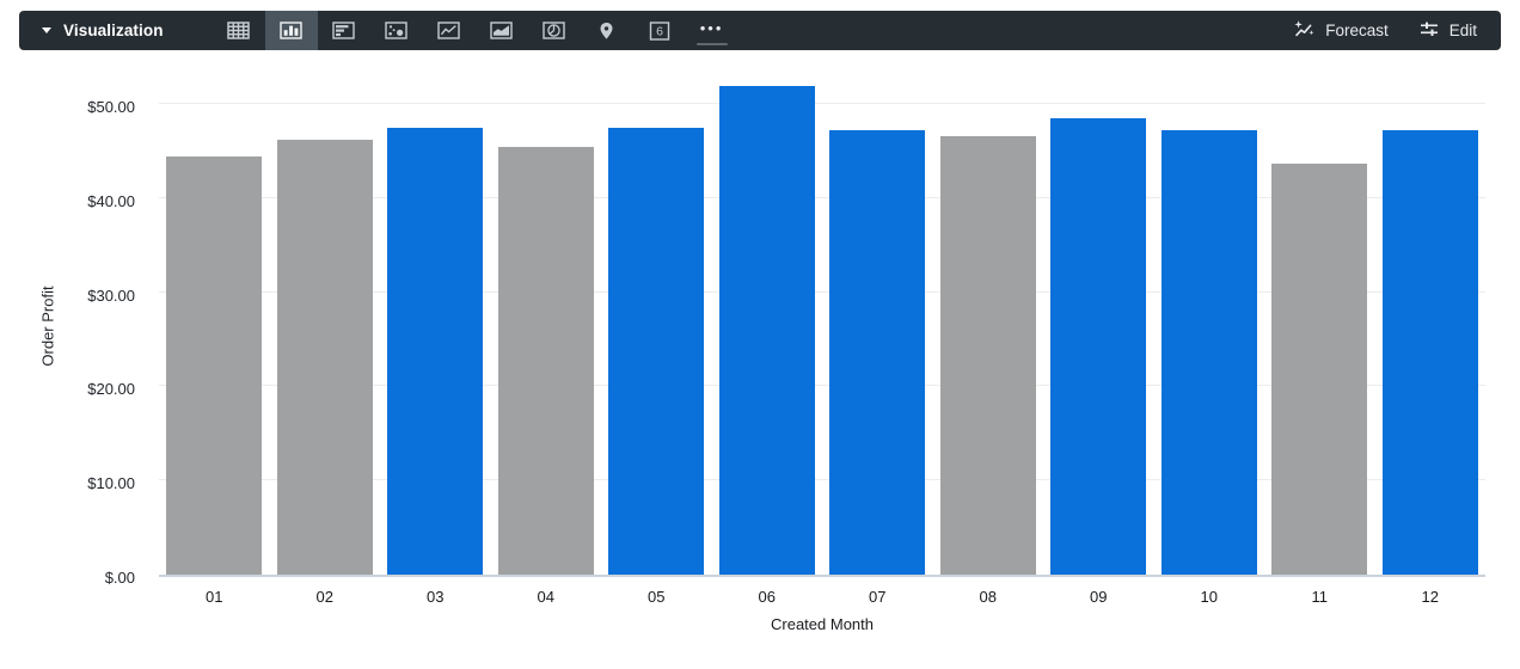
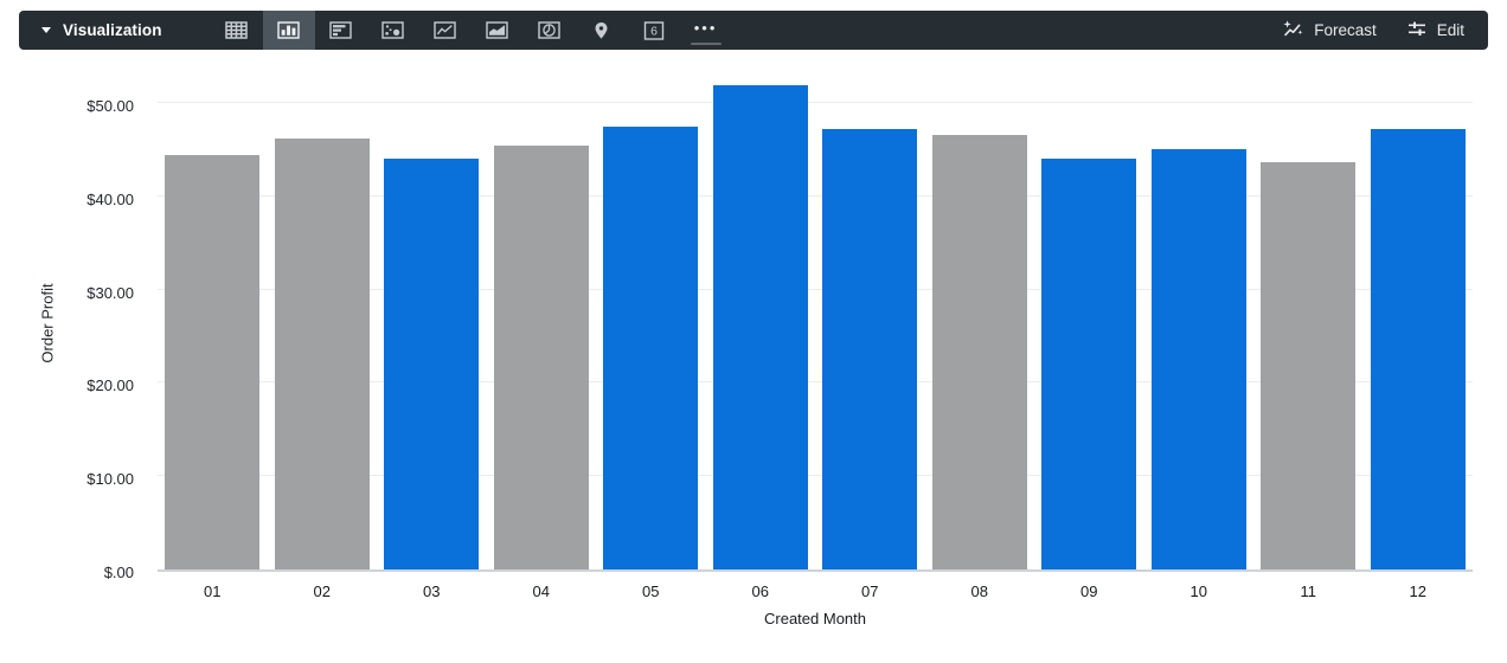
03: $47 -> $44
09: $48 -> $44
10: $47 -> $45
